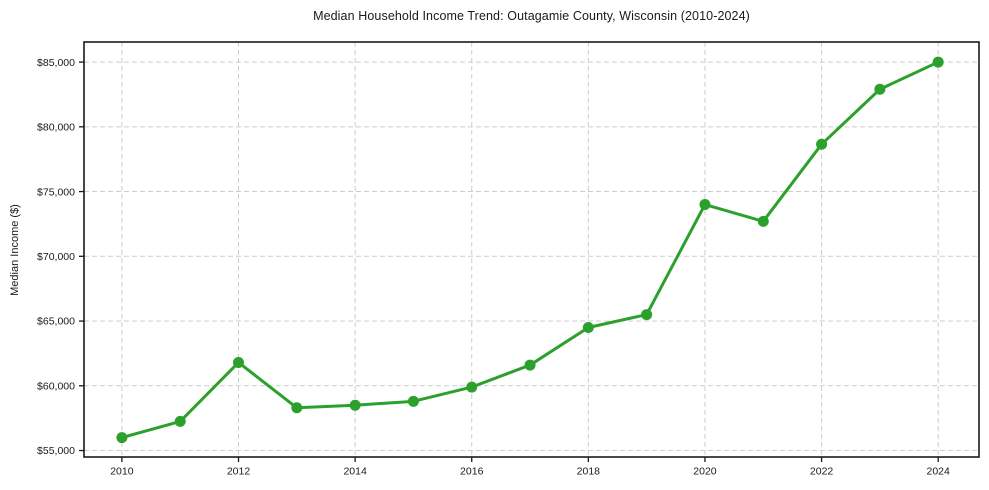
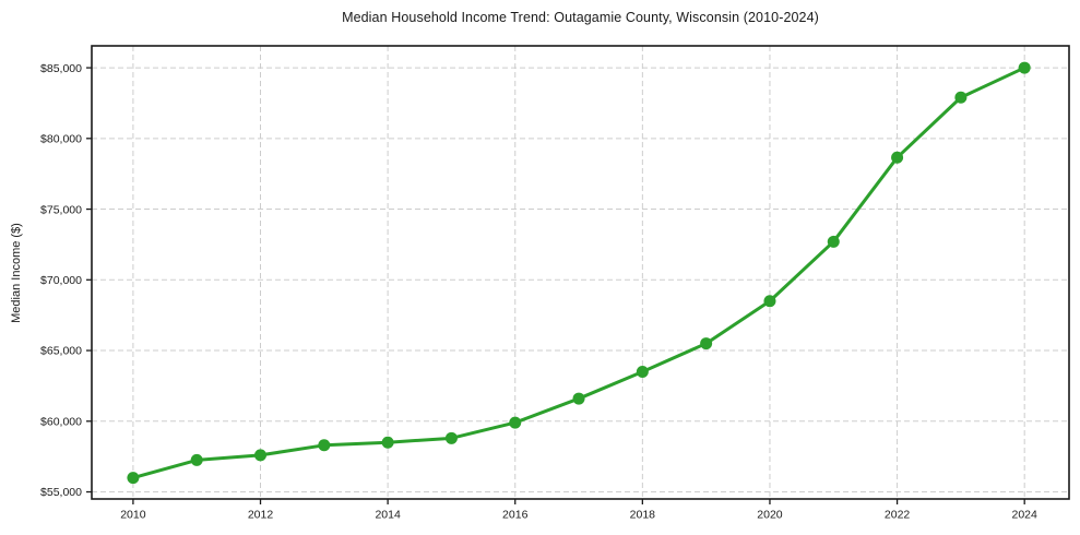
2012: $61800 -> $57600
2018: $64500 -> $63500
2020: $74000 -> $68500
